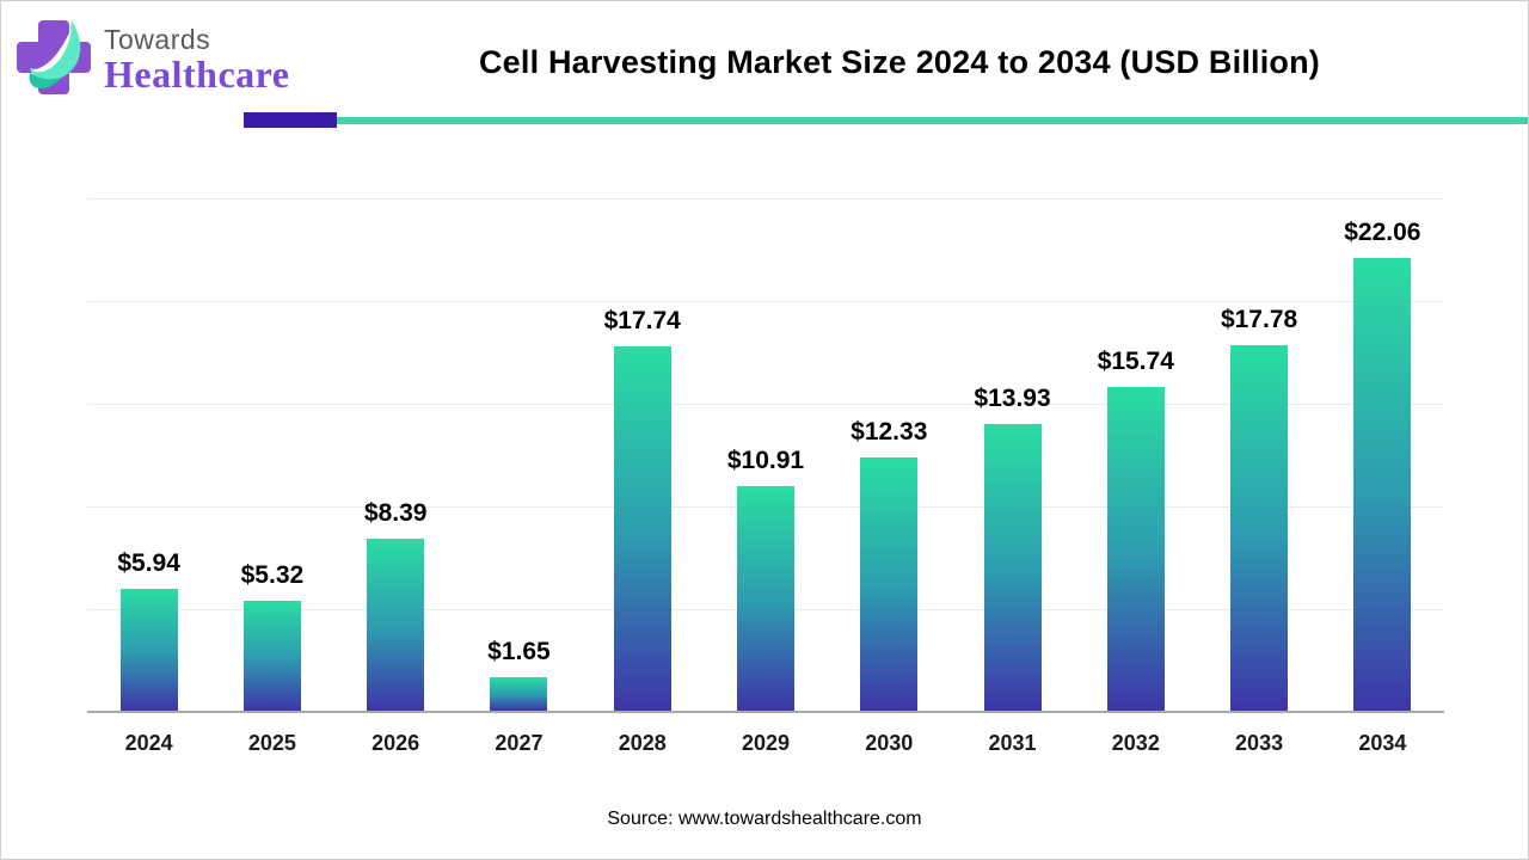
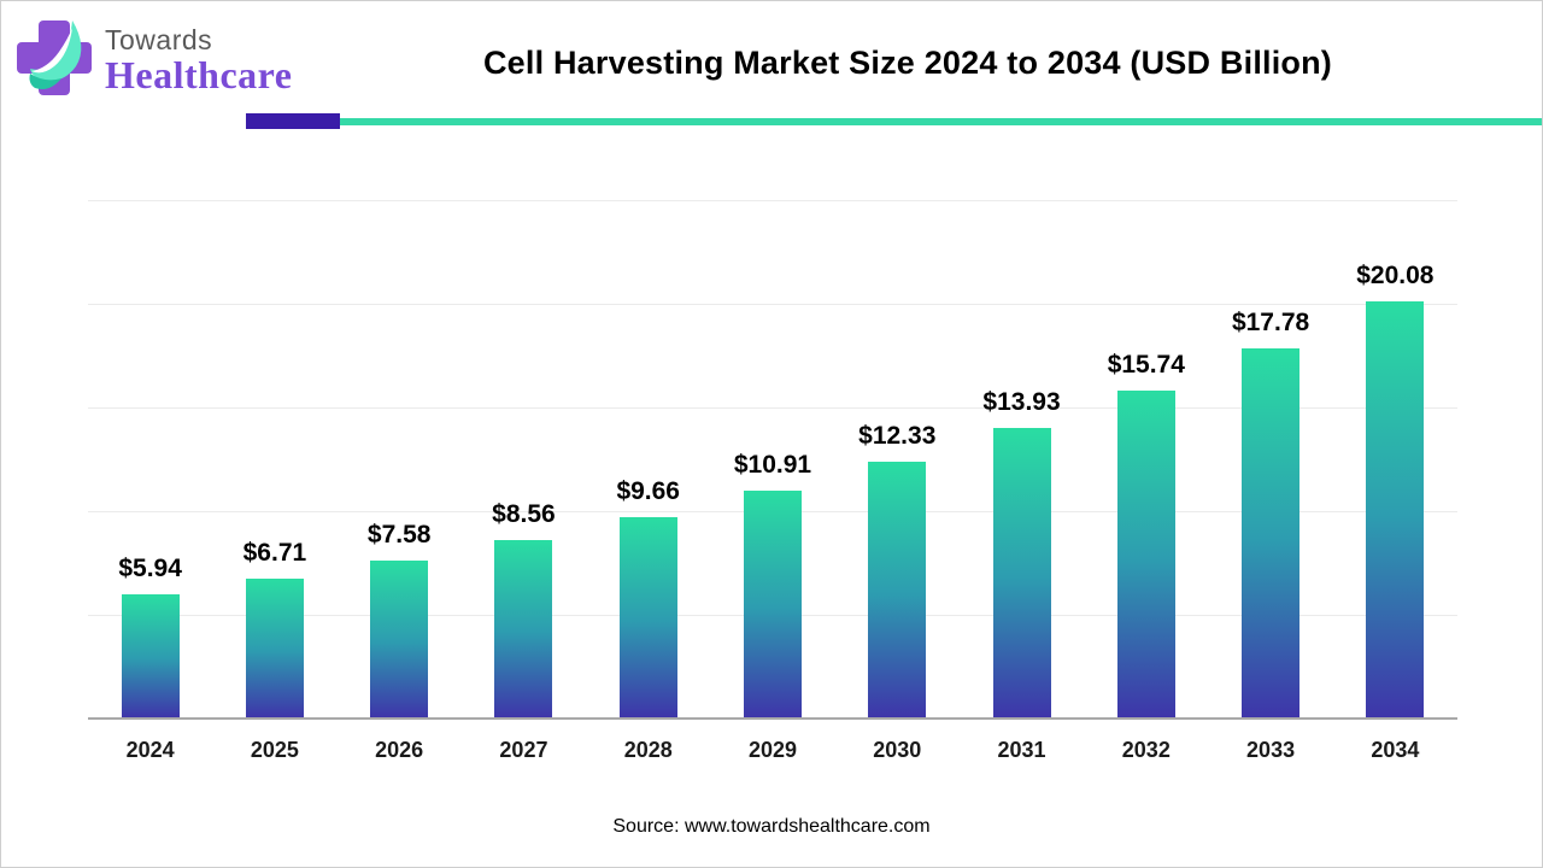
2025: $5.32 -> $6.71
2026: $8.39 -> $7.58
2027: $1.65 -> $8.56
2028: $17.74 -> $9.66
2034: $22.06 -> $20.08
